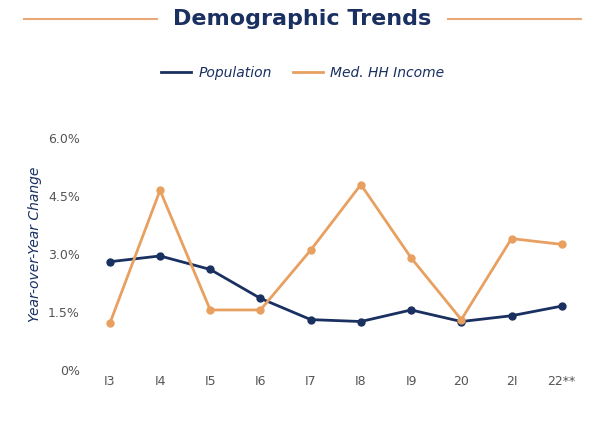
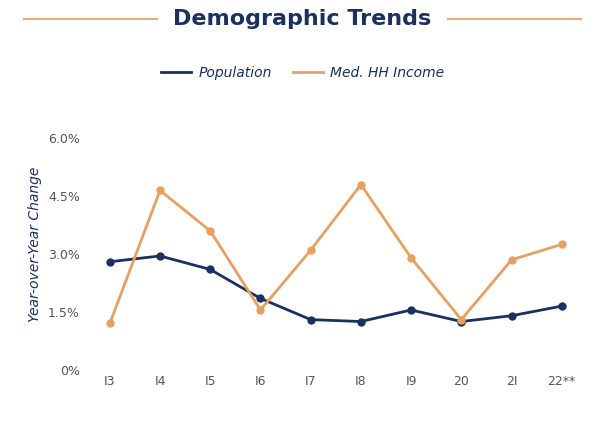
Med. HH Income/I5: 1.55% -> 3.60%
Med. HH Income/2I: 3.40% -> 2.85%
